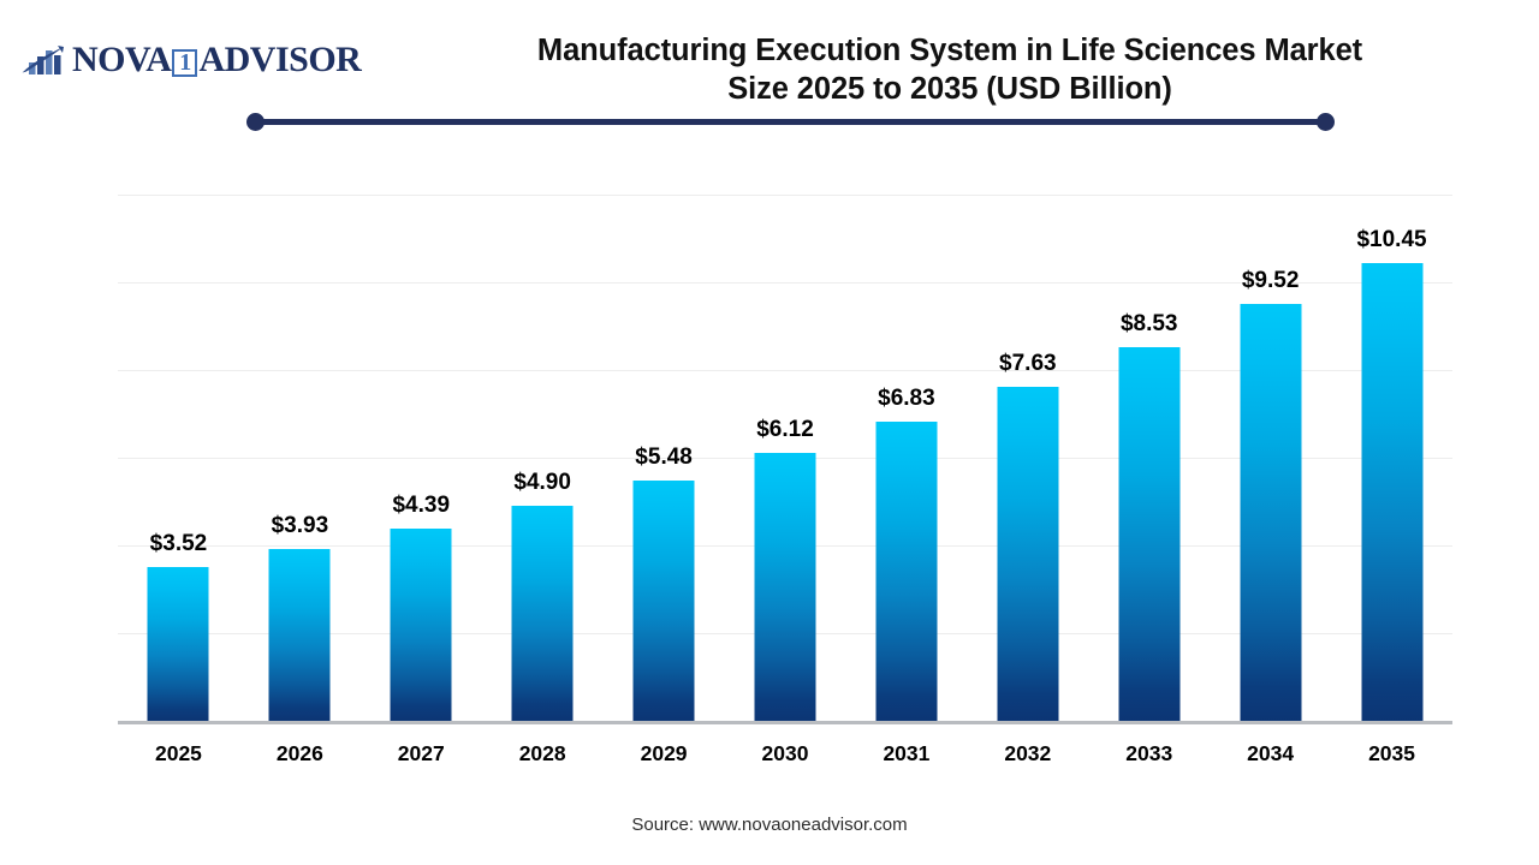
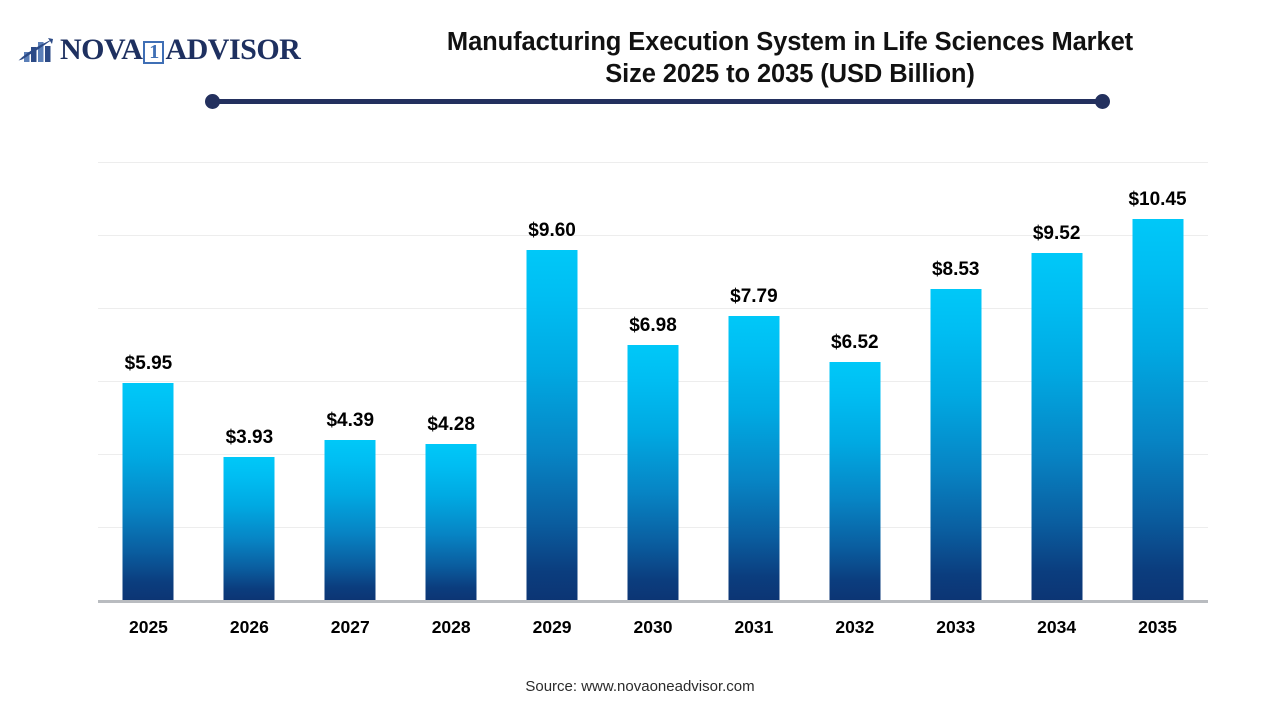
2025: $3.52 -> $5.95
2028: $4.90 -> $4.28
2029: $5.48 -> $9.60
2030: $6.12 -> $6.98
2031: $6.83 -> $7.79
2032: $7.63 -> $6.52
